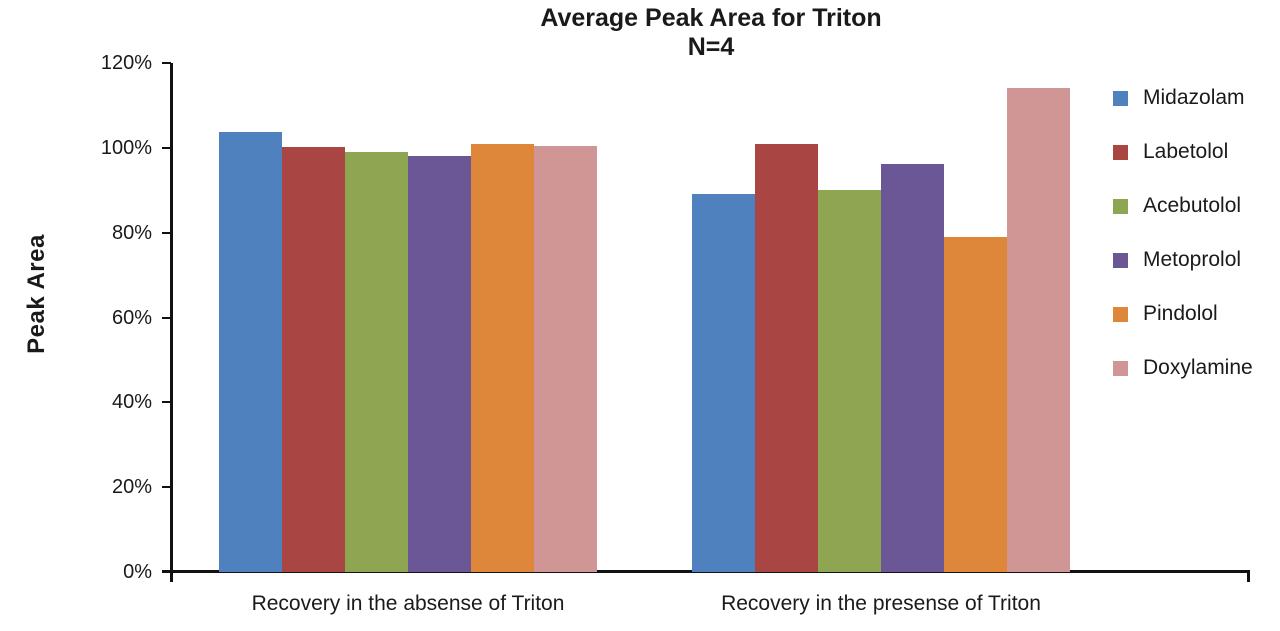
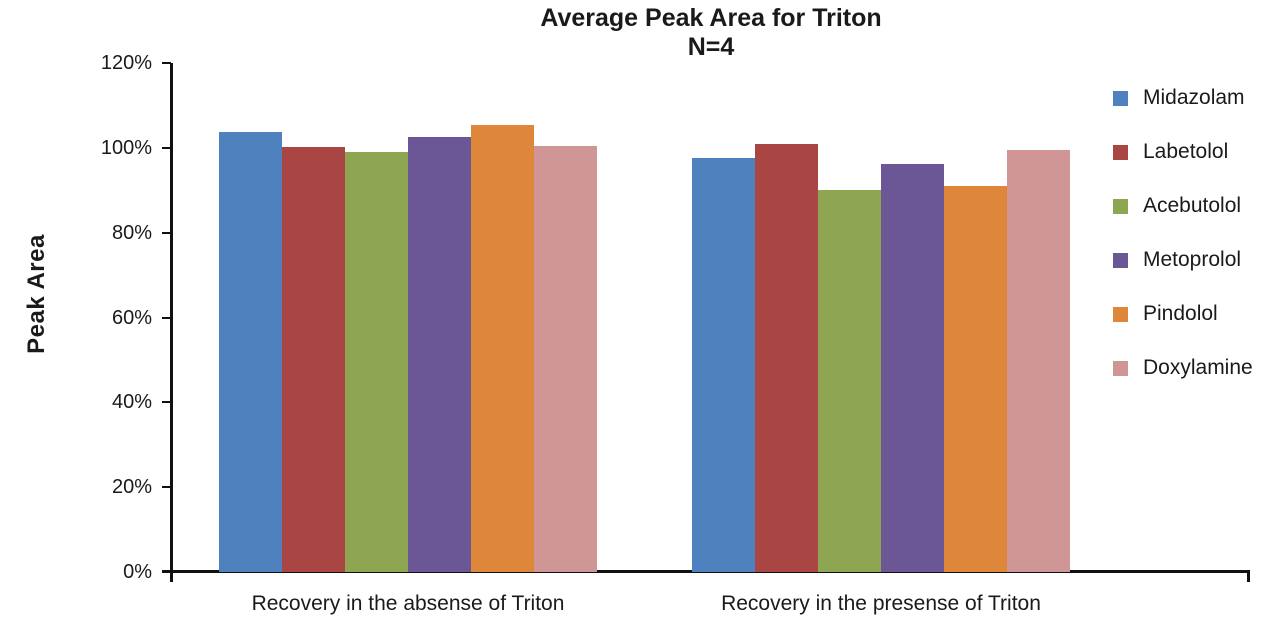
Metoprolol/Recovery in the absense of Triton: 98% -> 102%
Pindolol/Recovery in the absense of Triton: 101% -> 105%
Midazolam/Recovery in the presense of Triton: 89% -> 98%
Pindolol/Recovery in the presense of Triton: 79% -> 91%
Doxylamine/Recovery in the presense of Triton: 114% -> 100%
